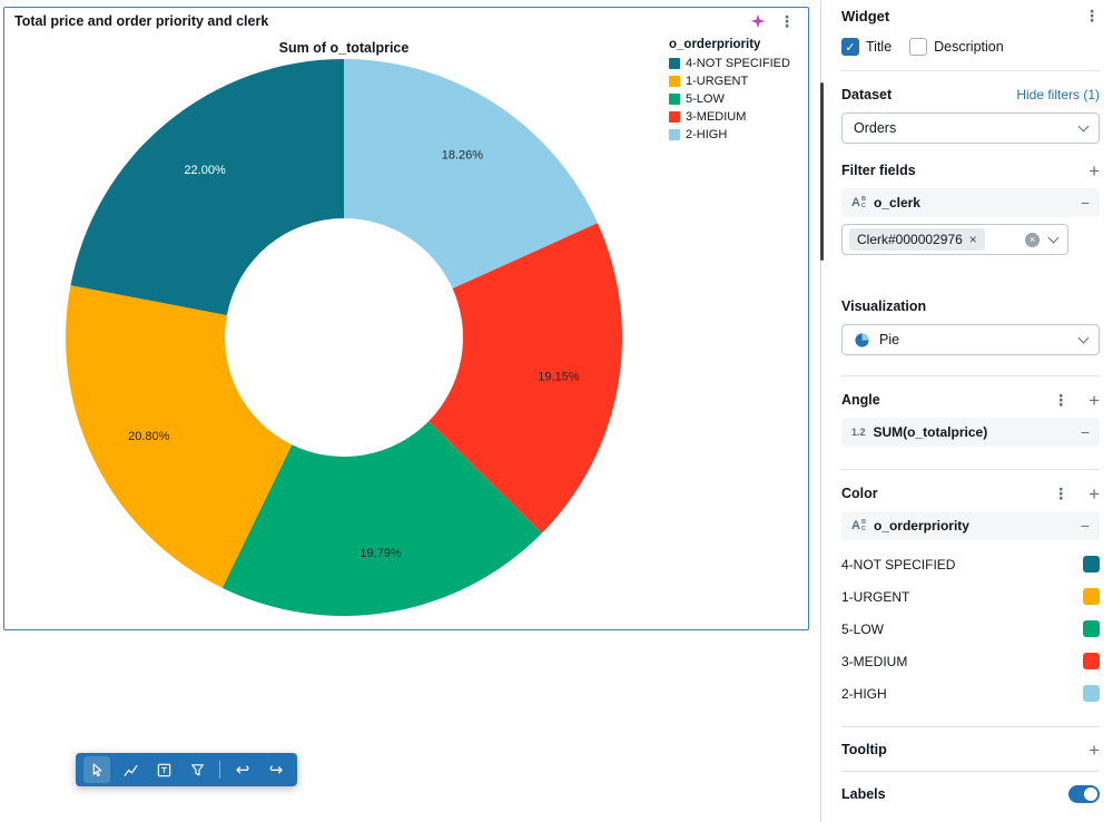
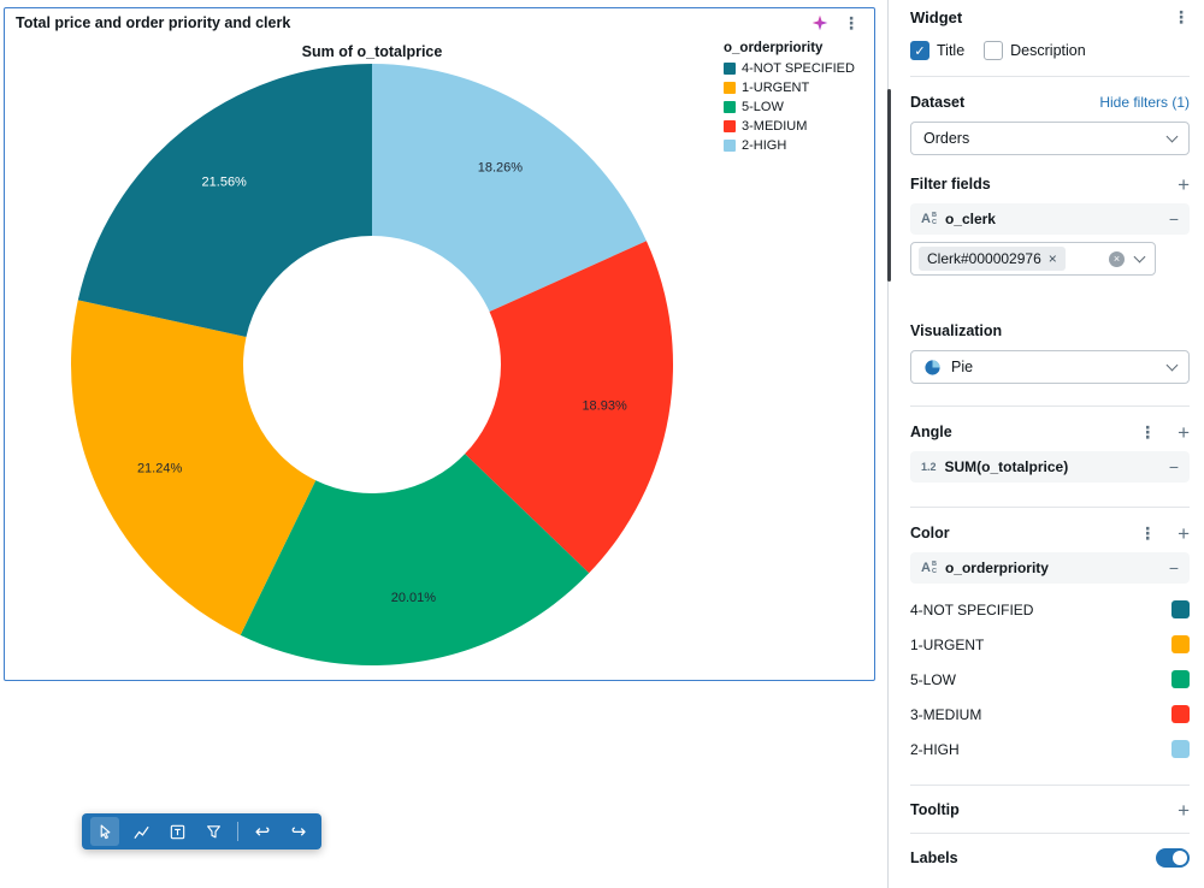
3-MEDIUM: 19.15% -> 18.93%
5-LOW: 19.79% -> 20.01%
1-URGENT: 20.80% -> 21.24%
4-NOT SPECIFIED: 22.00% -> 21.56%
